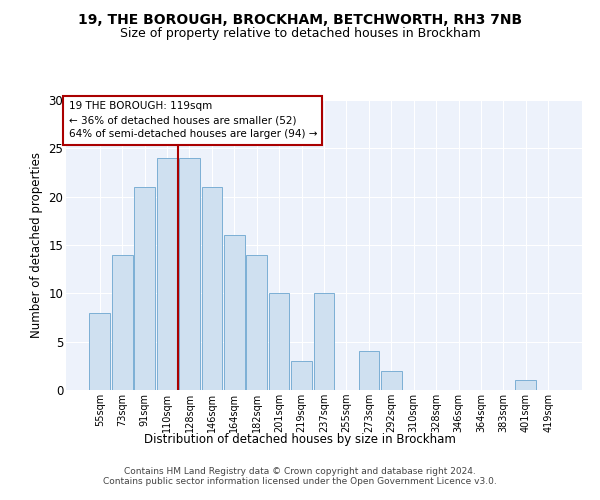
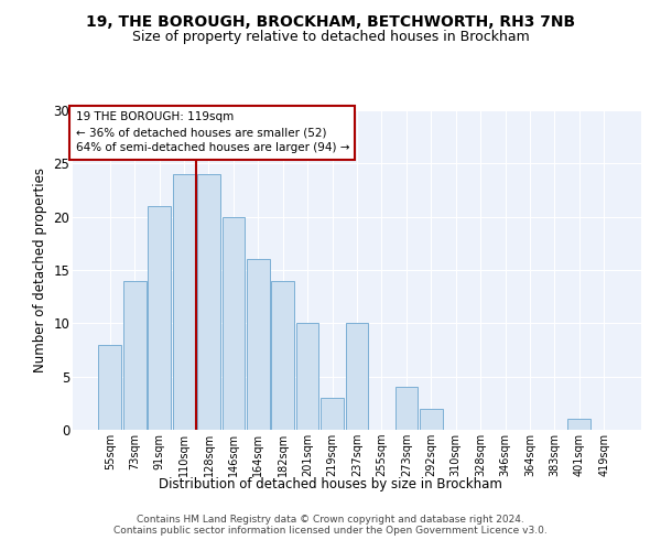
146sqm: 21 -> 20
